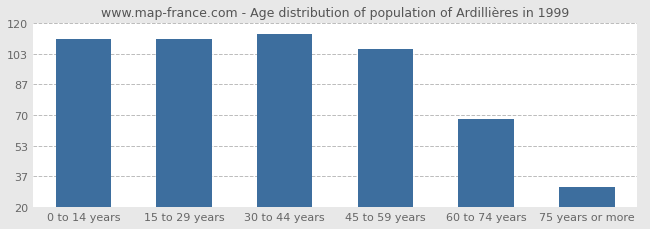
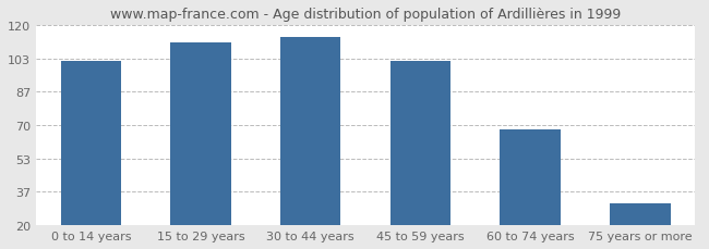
0 to 14 years: 111 -> 102
45 to 59 years: 106 -> 102
